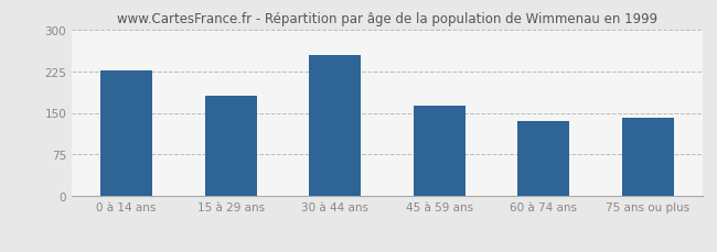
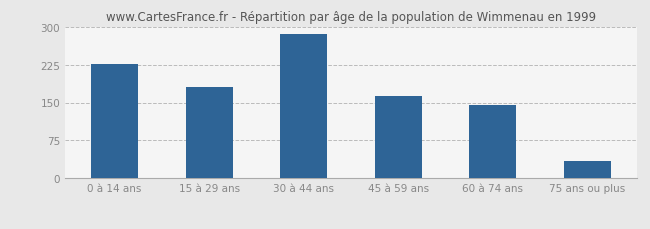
30 à 44 ans: 254 -> 285
60 à 74 ans: 136 -> 146
75 ans ou plus: 142 -> 35
